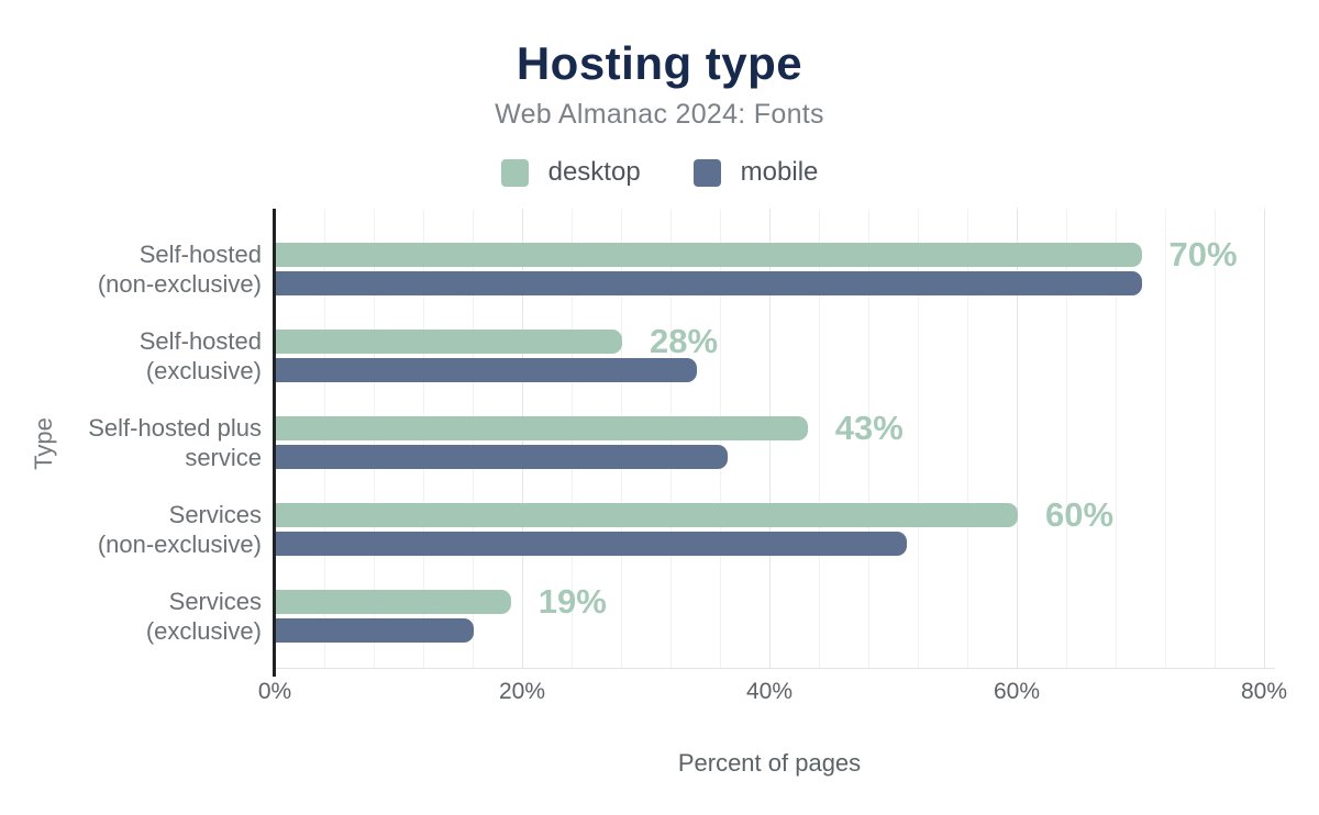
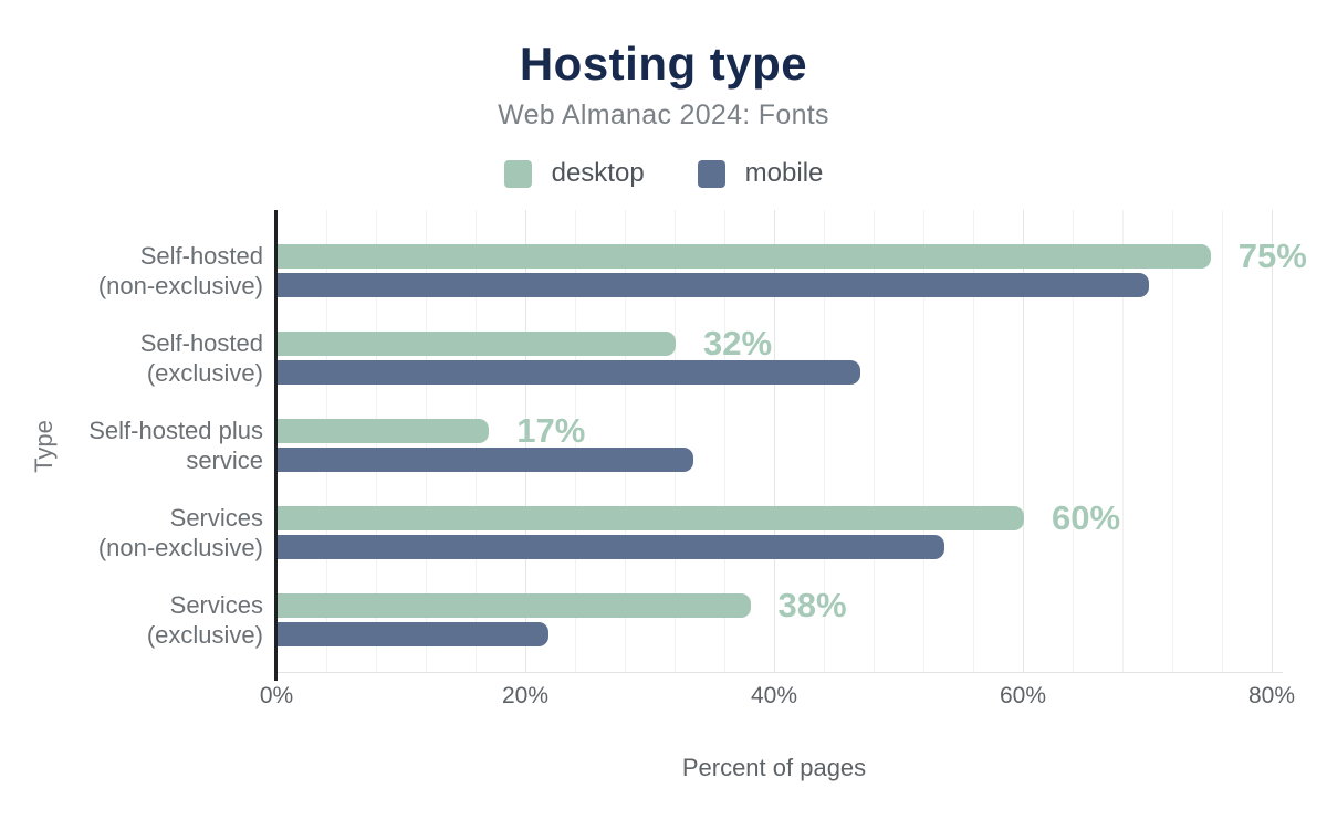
desktop/Self-hosted (non-exclusive): 70% -> 75%
desktop/Self-hosted (exclusive): 28% -> 32%
mobile/Self-hosted (exclusive): 34.0% -> 46.8%
desktop/Self-hosted plus service: 43% -> 17%
mobile/Self-hosted plus service: 36.5% -> 33.4%
mobile/Services (non-exclusive): 51.0% -> 53.6%
desktop/Services (exclusive): 19% -> 38%
mobile/Services (exclusive): 16.0% -> 21.8%
